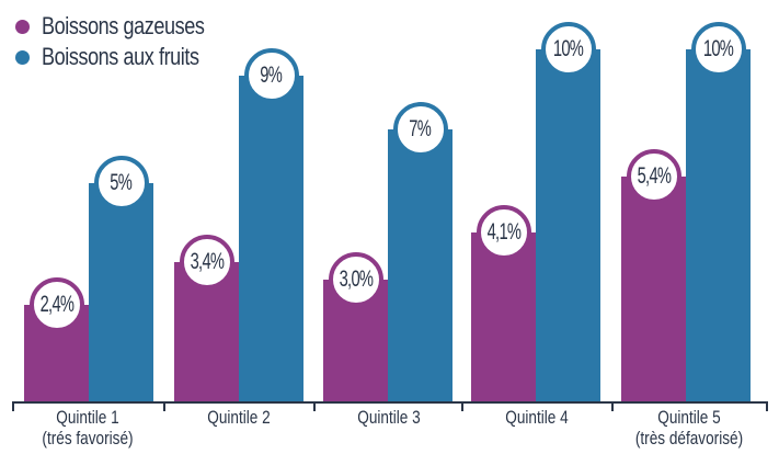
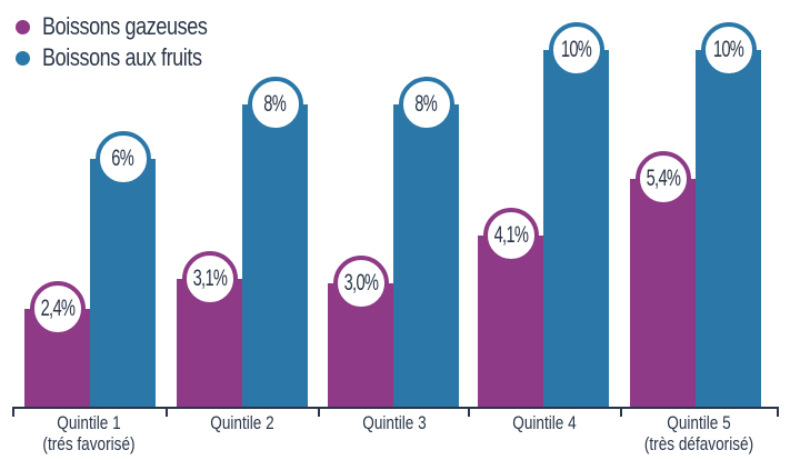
Boissons aux fruits/Quintile 1 (trés favorisé): 5% -> 6%
Boissons gazeuses/Quintile 2: 3,4% -> 3,1%
Boissons aux fruits/Quintile 2: 9% -> 8%
Boissons aux fruits/Quintile 3: 7% -> 8%
